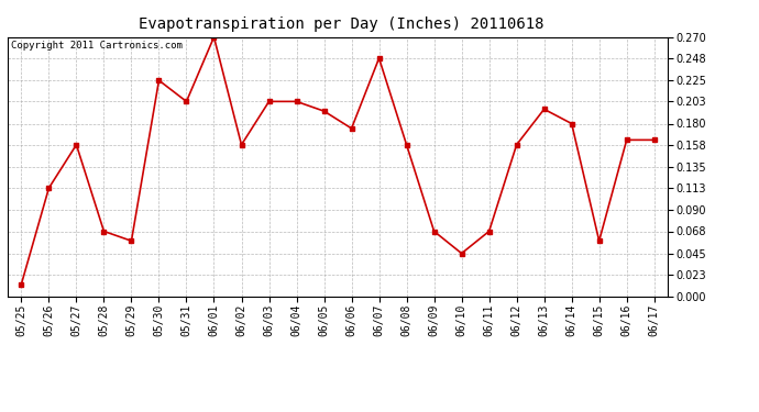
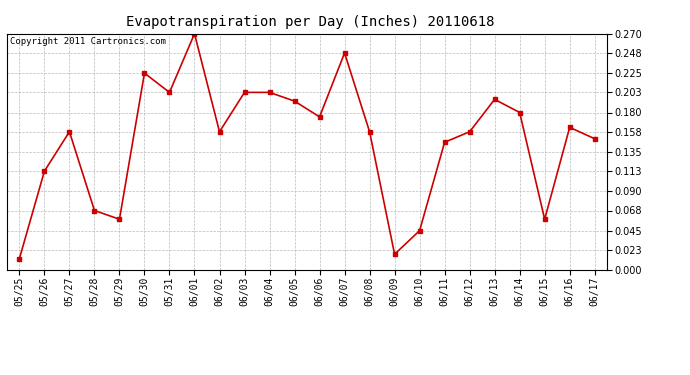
06/09: 0.068 -> 0.018
06/11: 0.068 -> 0.146
06/17: 0.163 -> 0.150
